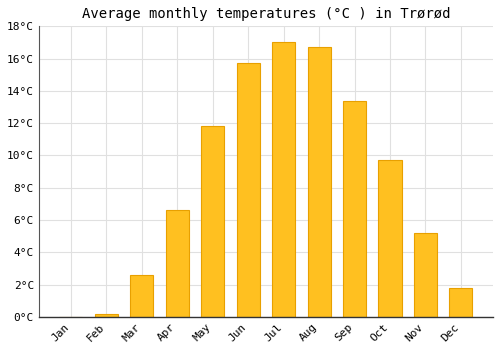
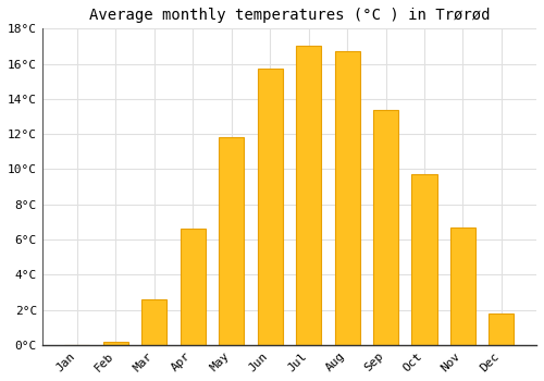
Nov: 5.2°C -> 6.7°C
